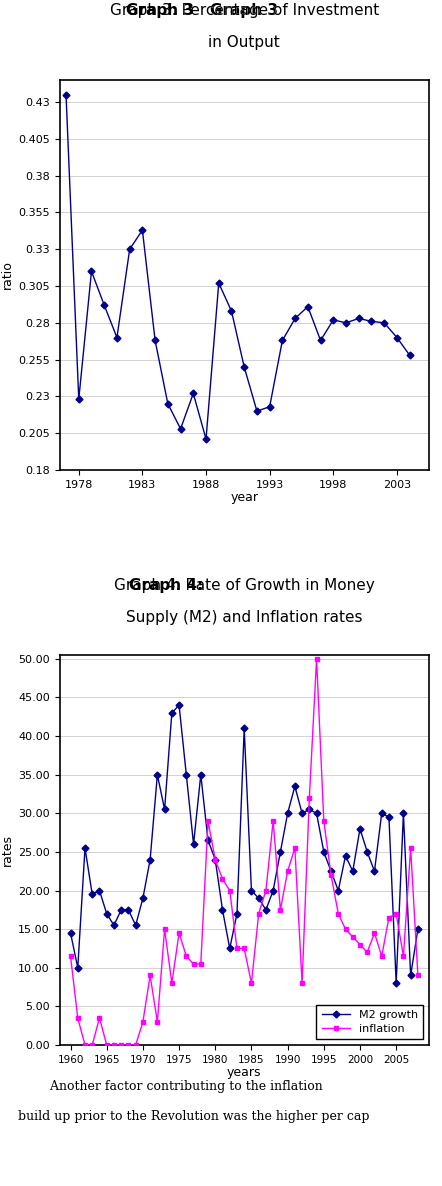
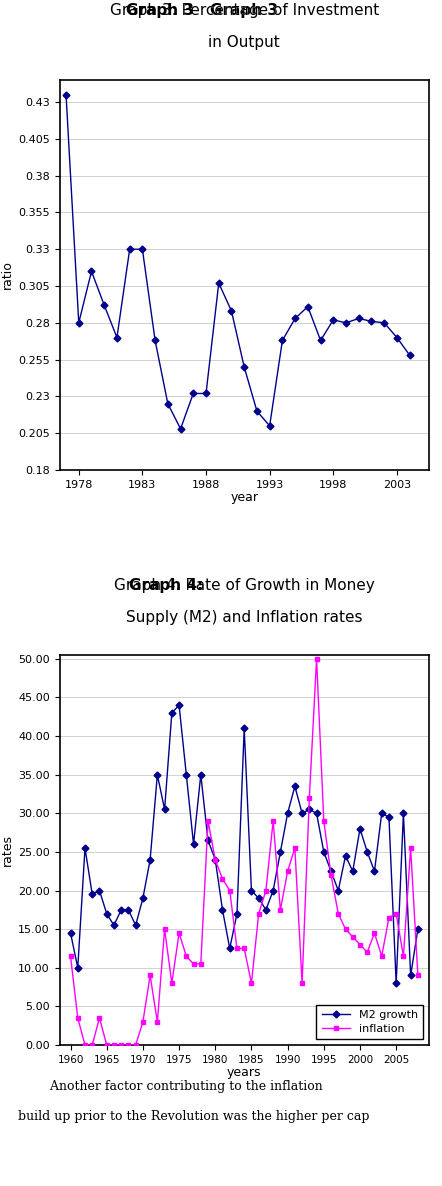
1978: 0.228 -> 0.280
1983: 0.343 -> 0.330
1988: 0.201 -> 0.232
1993: 0.223 -> 0.210
